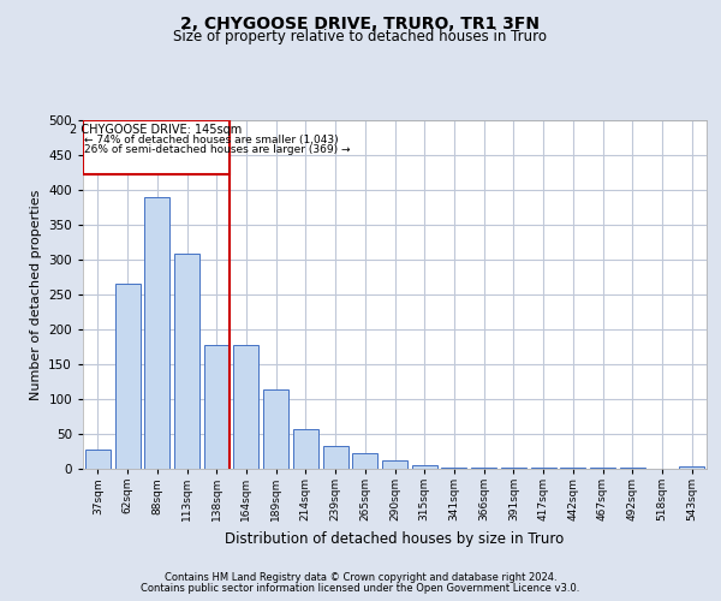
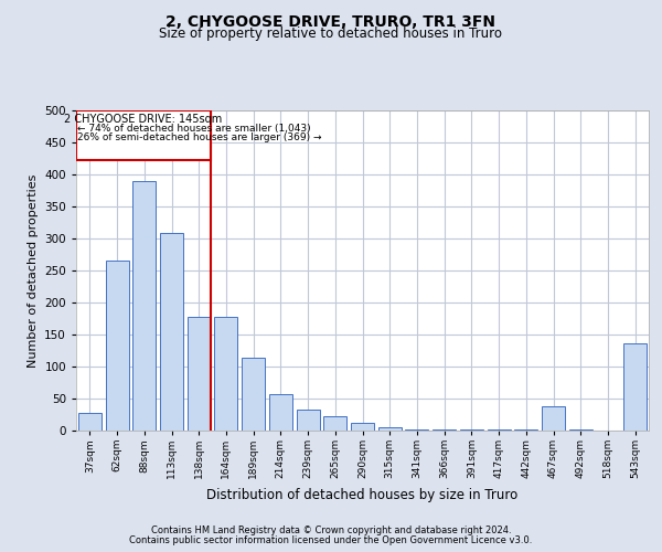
467sqm: 1 -> 38
543sqm: 3 -> 136
